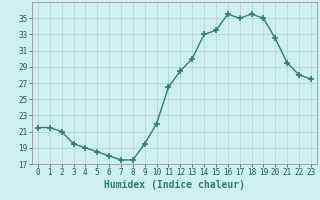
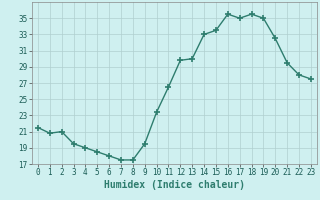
1: 21.5 -> 20.8
10: 22.0 -> 23.4
12: 28.5 -> 29.8
